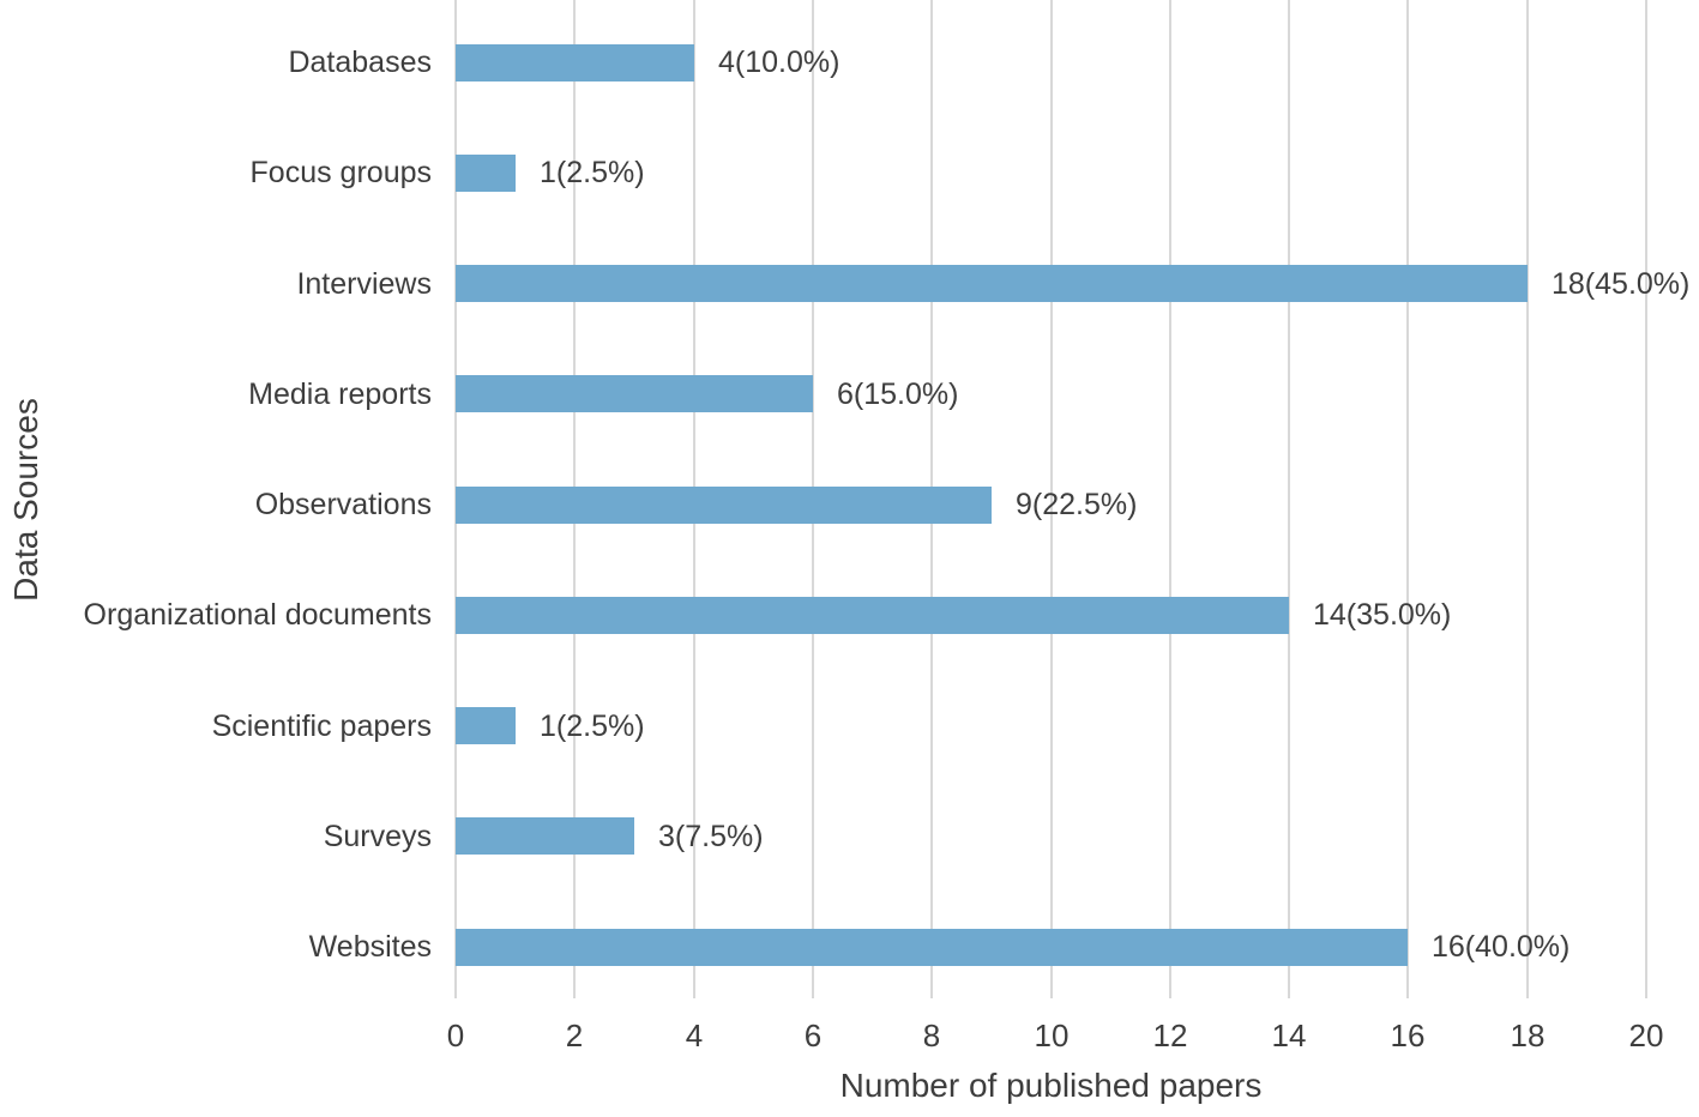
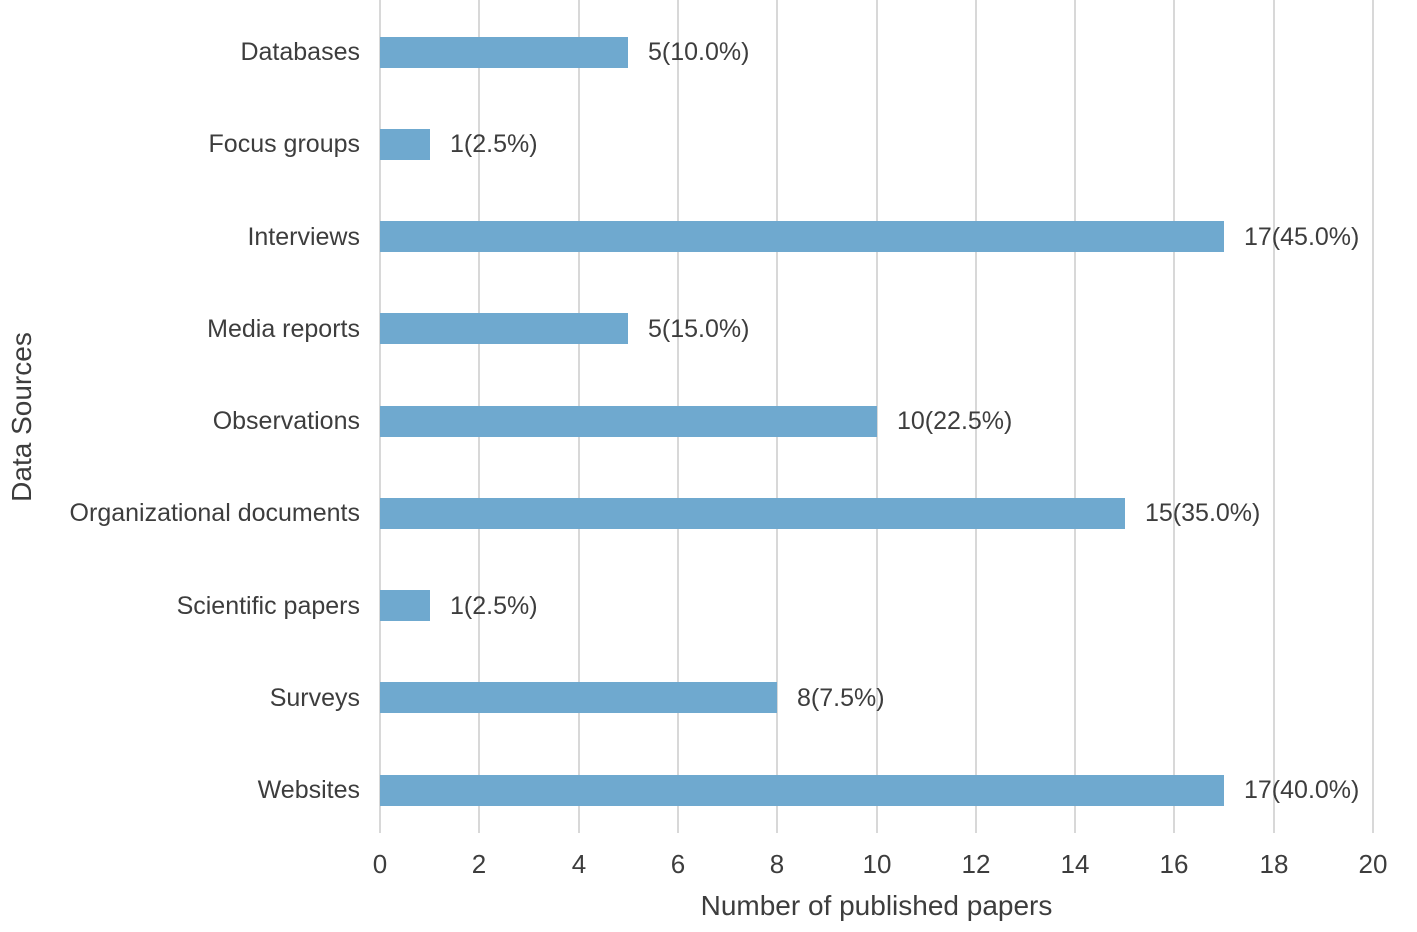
Databases: 4 -> 5
Interviews: 18 -> 17
Media reports: 6 -> 5
Observations: 9 -> 10
Organizational documents: 14 -> 15
Surveys: 3 -> 8
Websites: 16 -> 17
